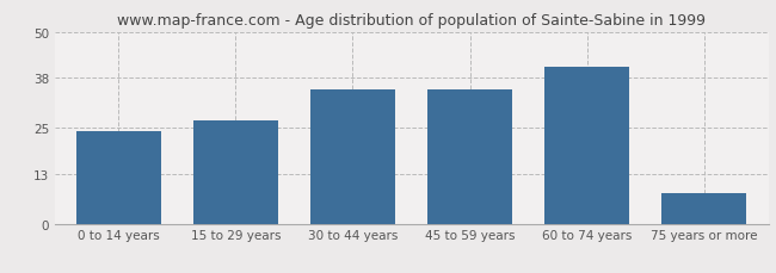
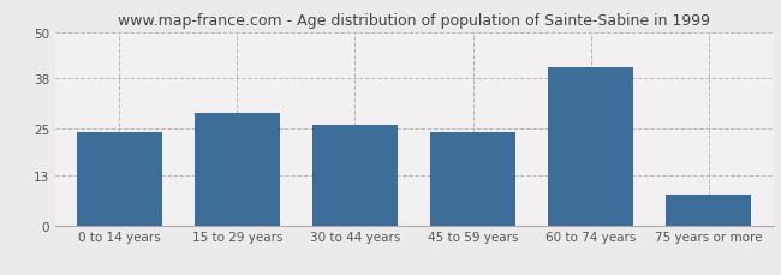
15 to 29 years: 27 -> 29
30 to 44 years: 35 -> 26
45 to 59 years: 35 -> 24
